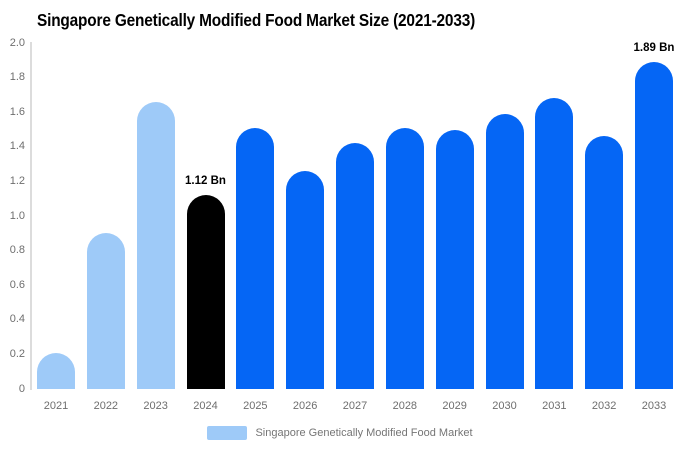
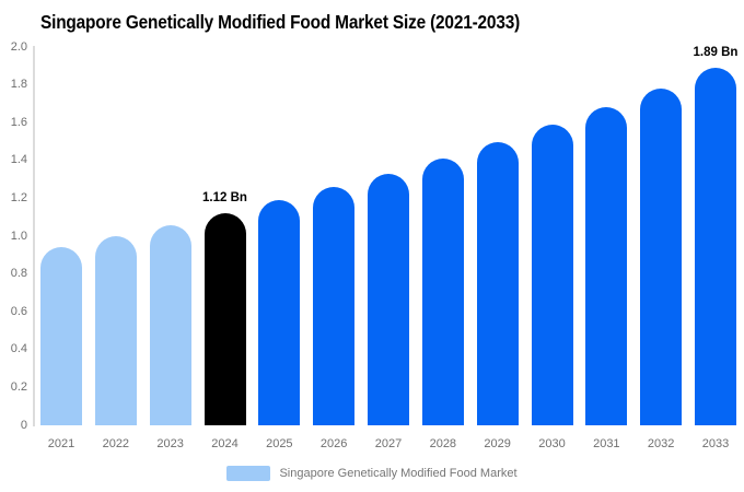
2021: 0.21 -> 0.94
2022: 0.90 -> 1.00
2023: 1.66 -> 1.06
2025: 1.51 -> 1.19
2027: 1.42 -> 1.33
2028: 1.51 -> 1.41
2032: 1.46 -> 1.78
